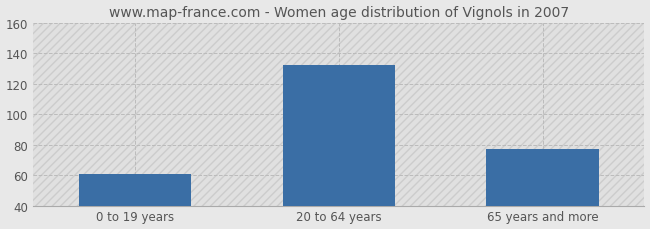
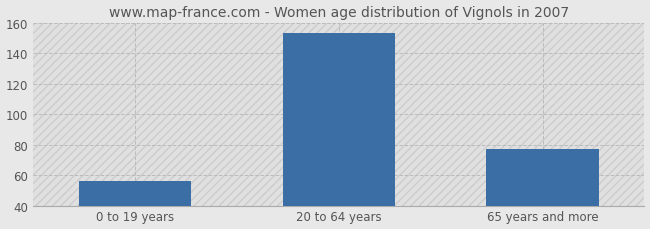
0 to 19 years: 61 -> 56
20 to 64 years: 132 -> 153
